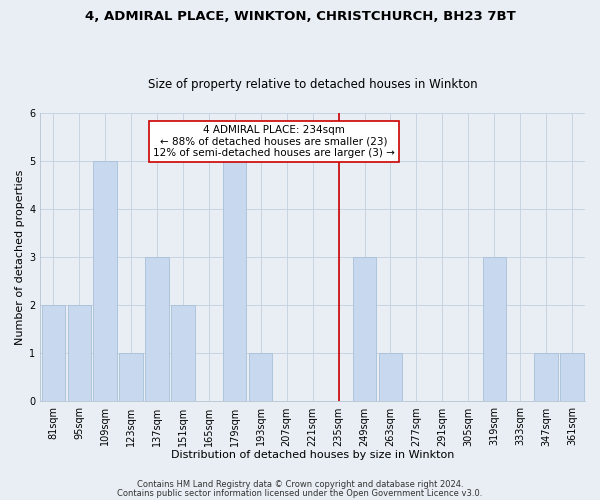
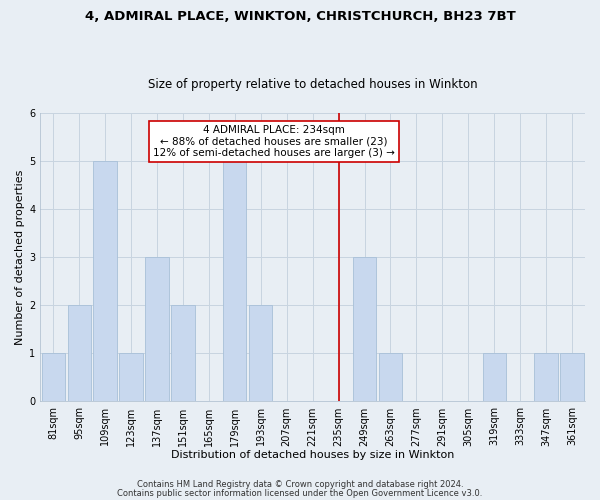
81sqm: 2 -> 1
193sqm: 1 -> 2
319sqm: 3 -> 1
